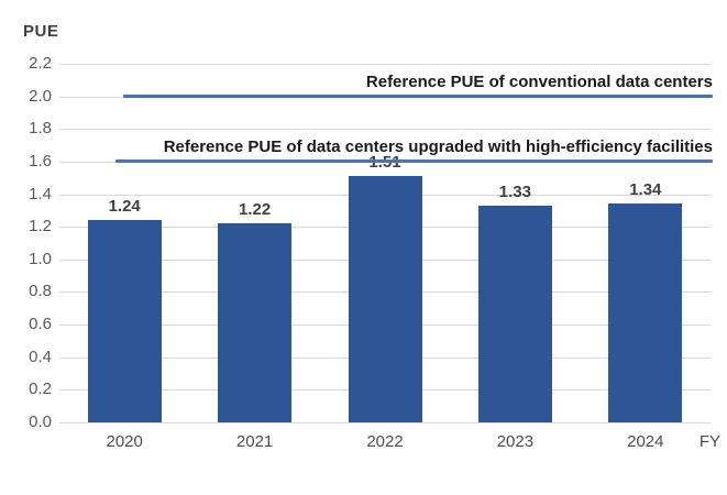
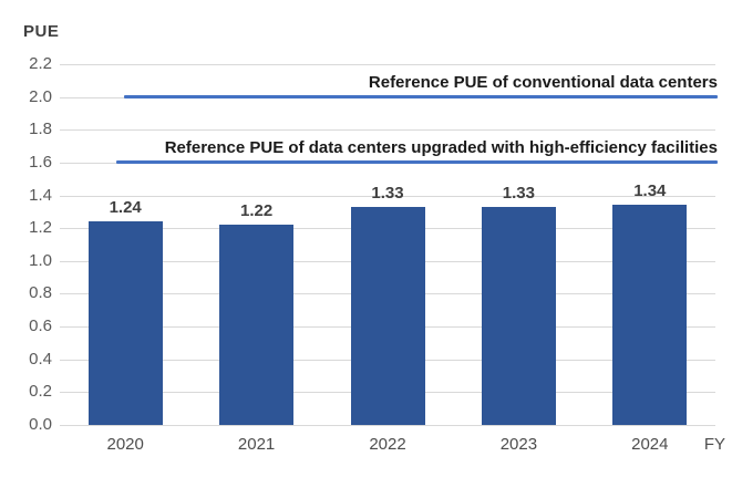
2022: 1.51 -> 1.33
